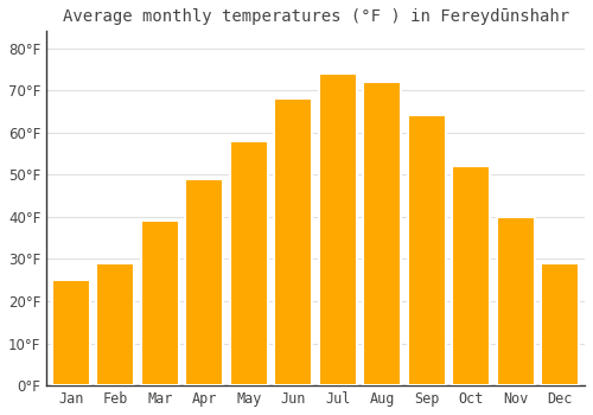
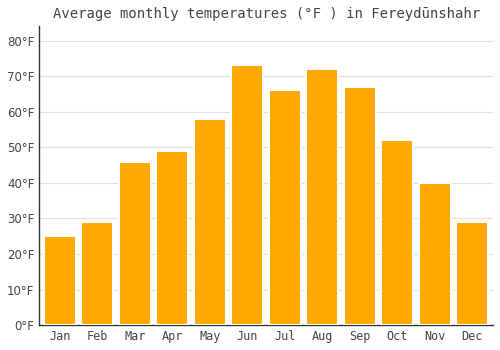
Mar: 39°F -> 46°F
Jun: 68°F -> 73°F
Jul: 74°F -> 66°F
Sep: 64°F -> 67°F
